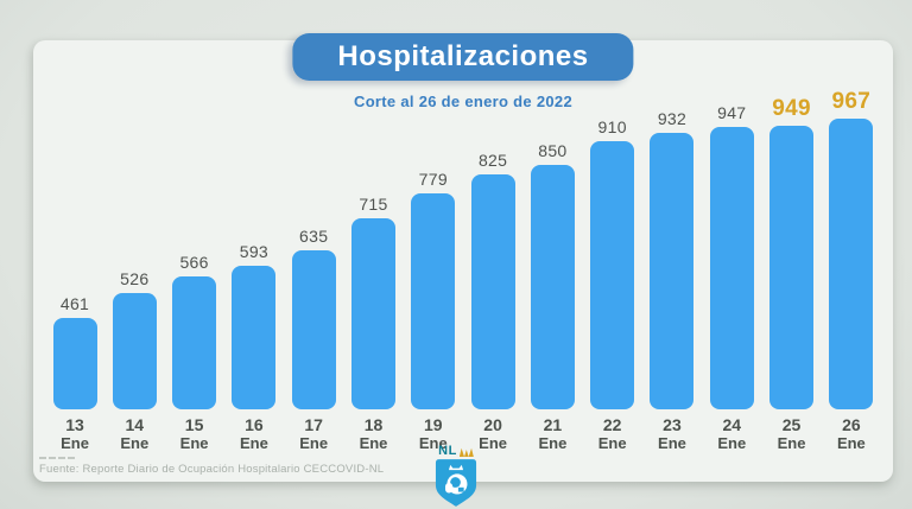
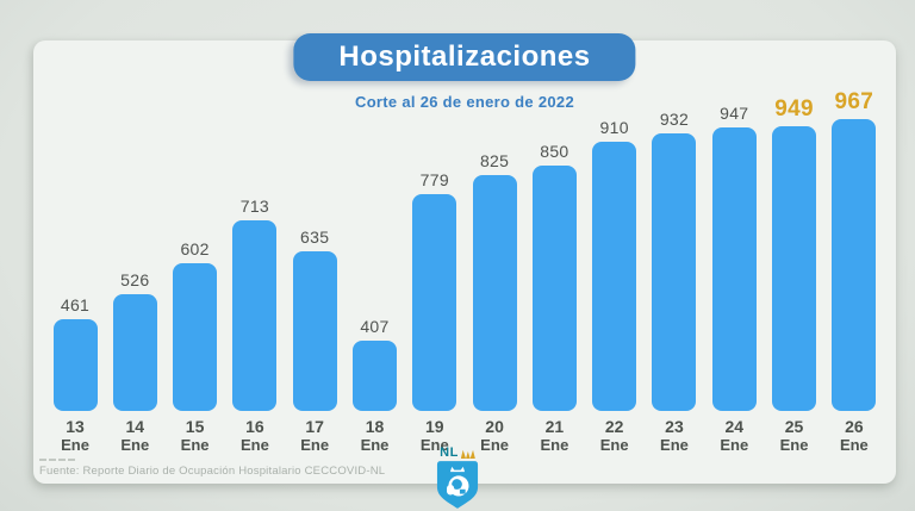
15 Ene: 566 -> 602
16 Ene: 593 -> 713
18 Ene: 715 -> 407
